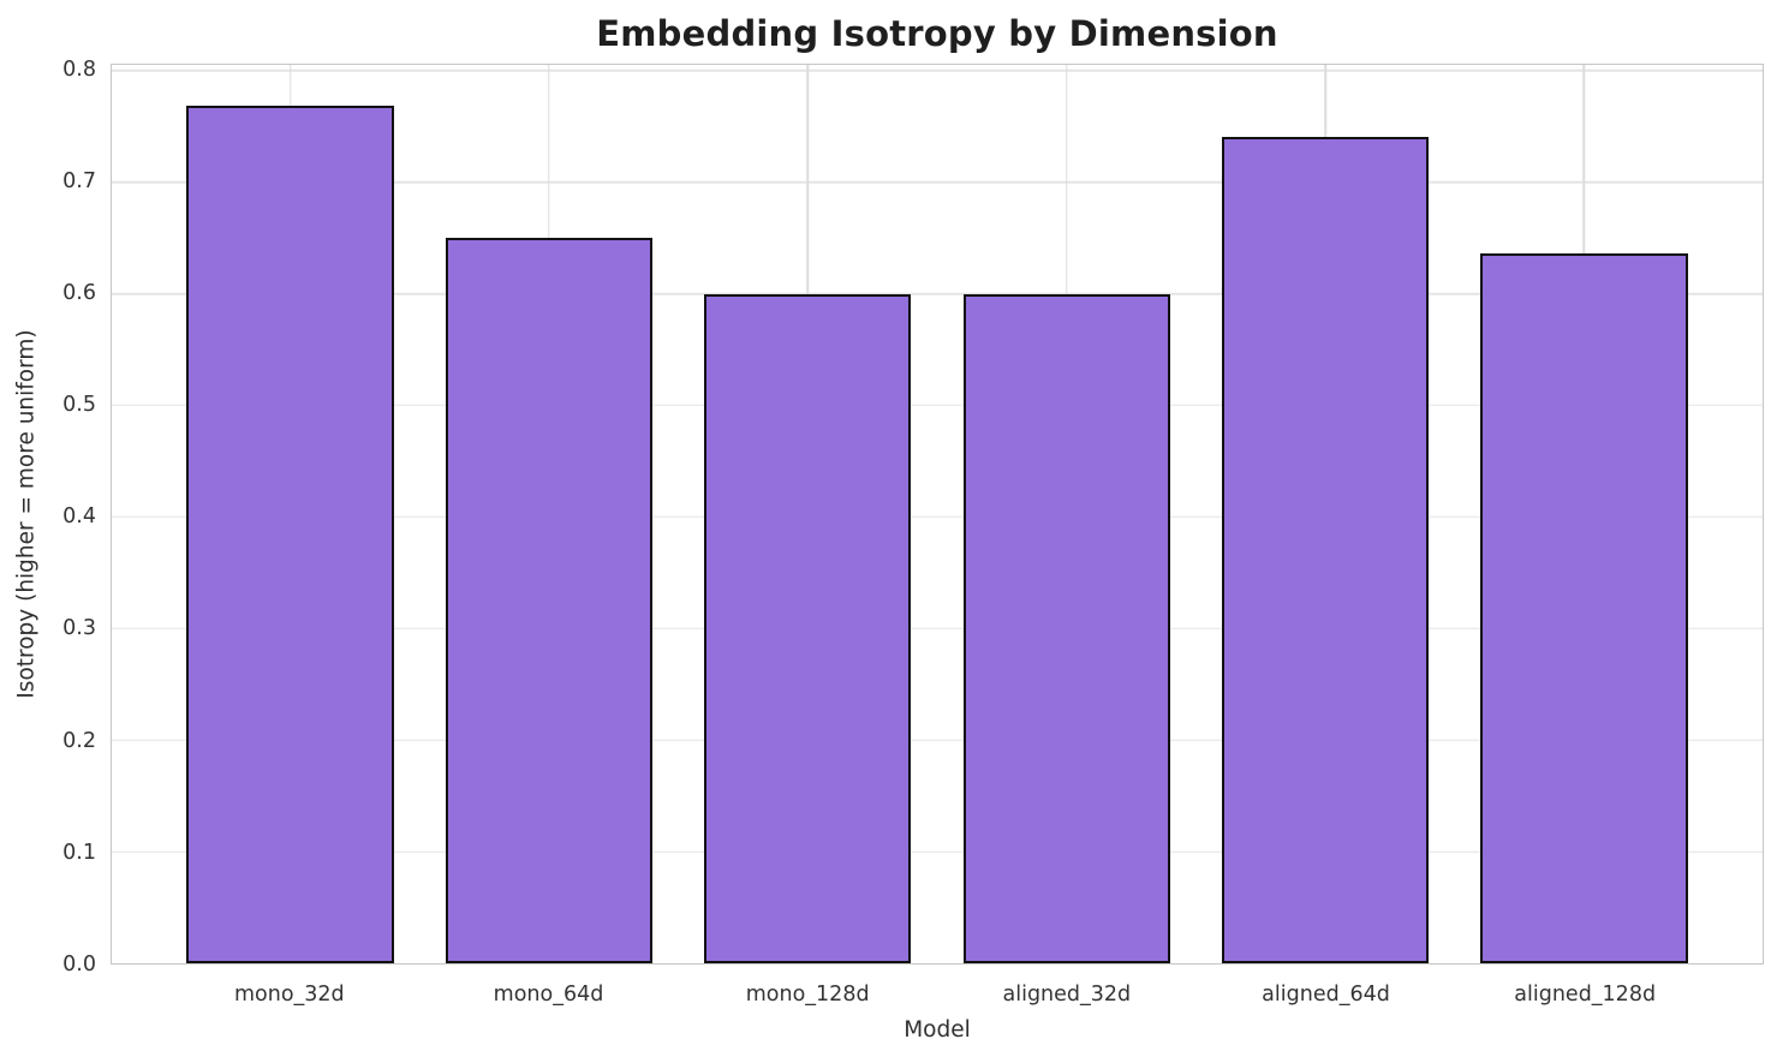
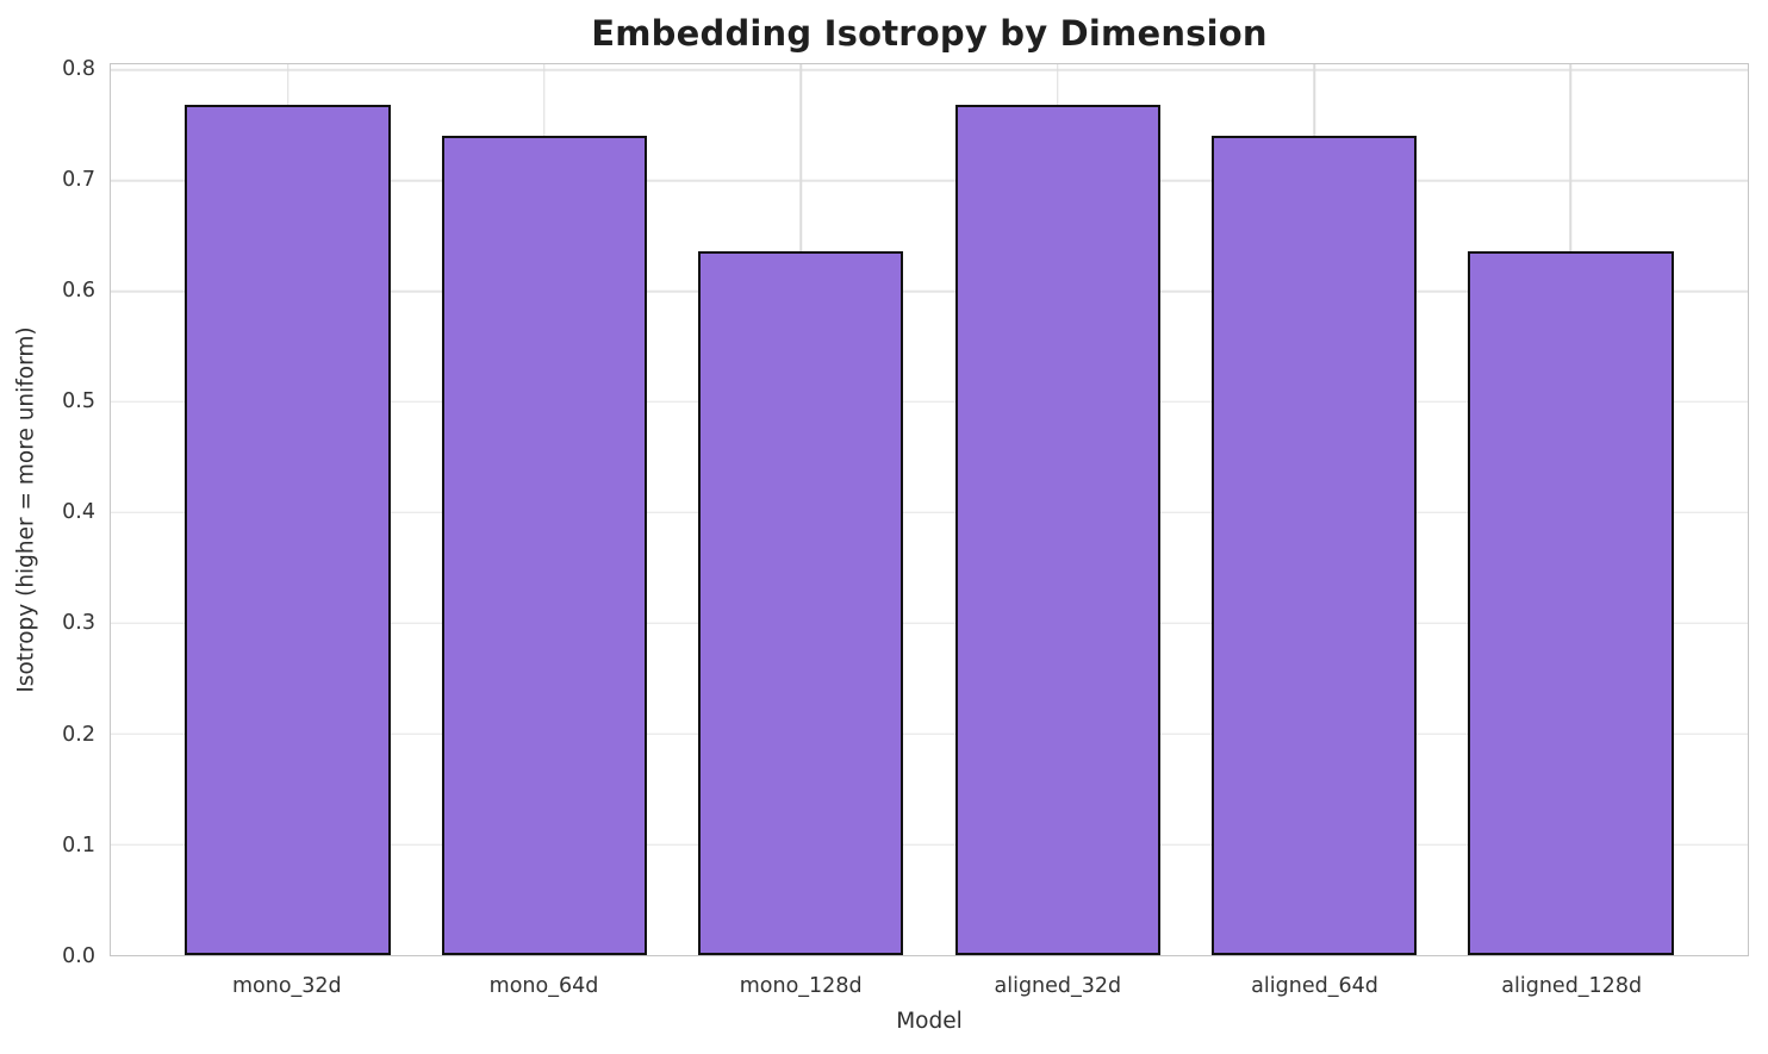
mono_64d: 0.65 -> 0.74
mono_128d: 0.60 -> 0.64
aligned_32d: 0.60 -> 0.77
